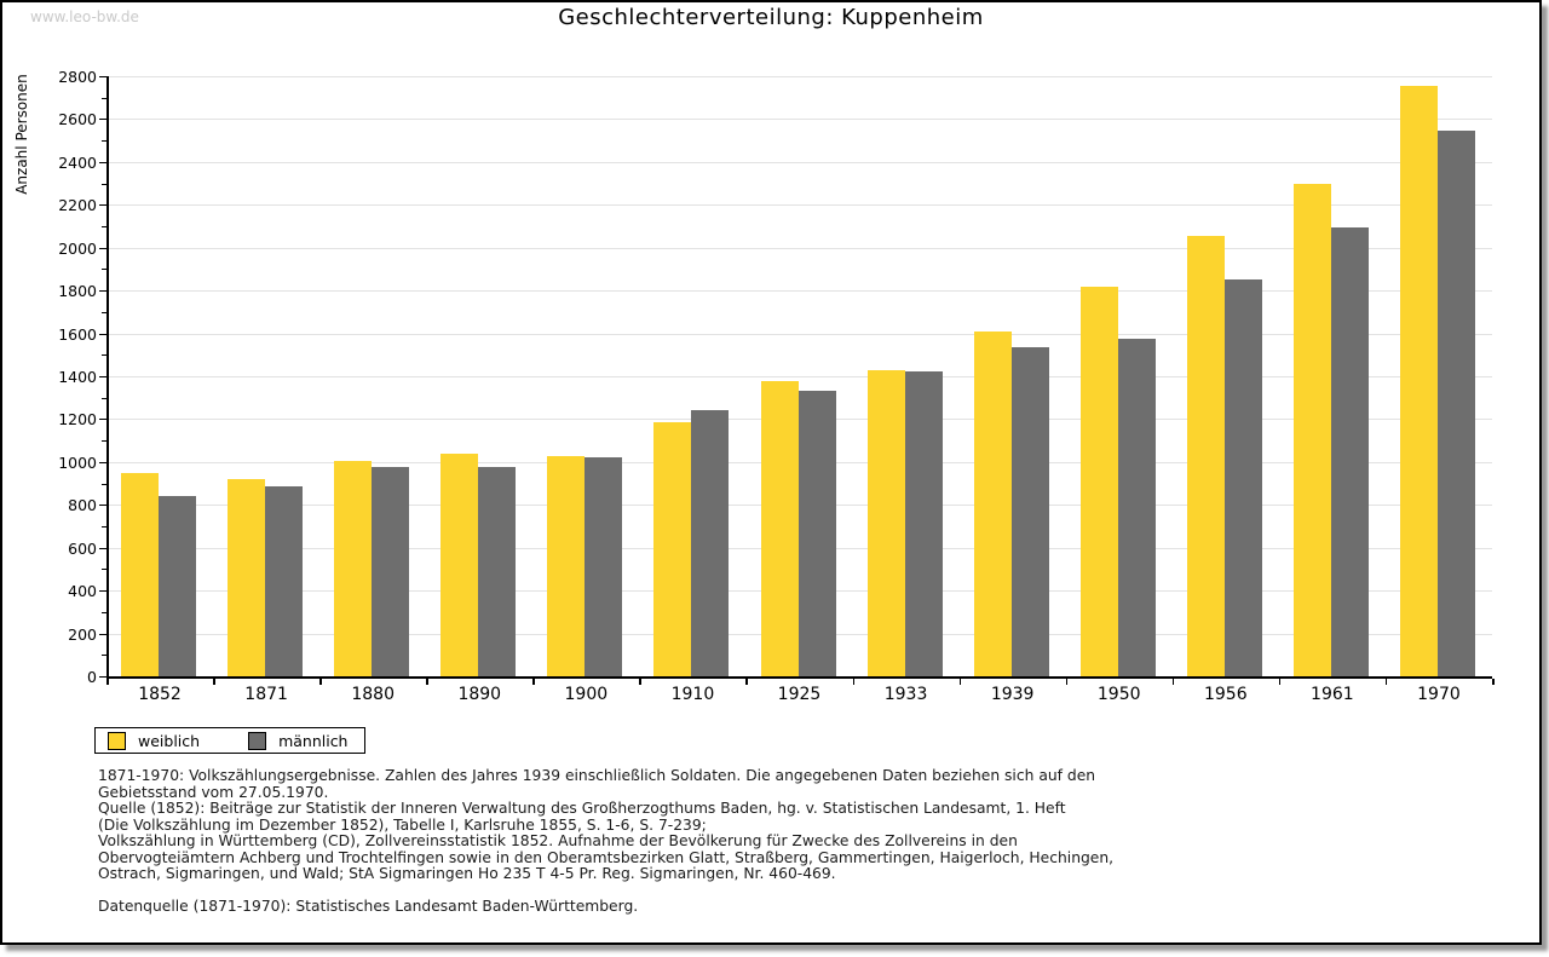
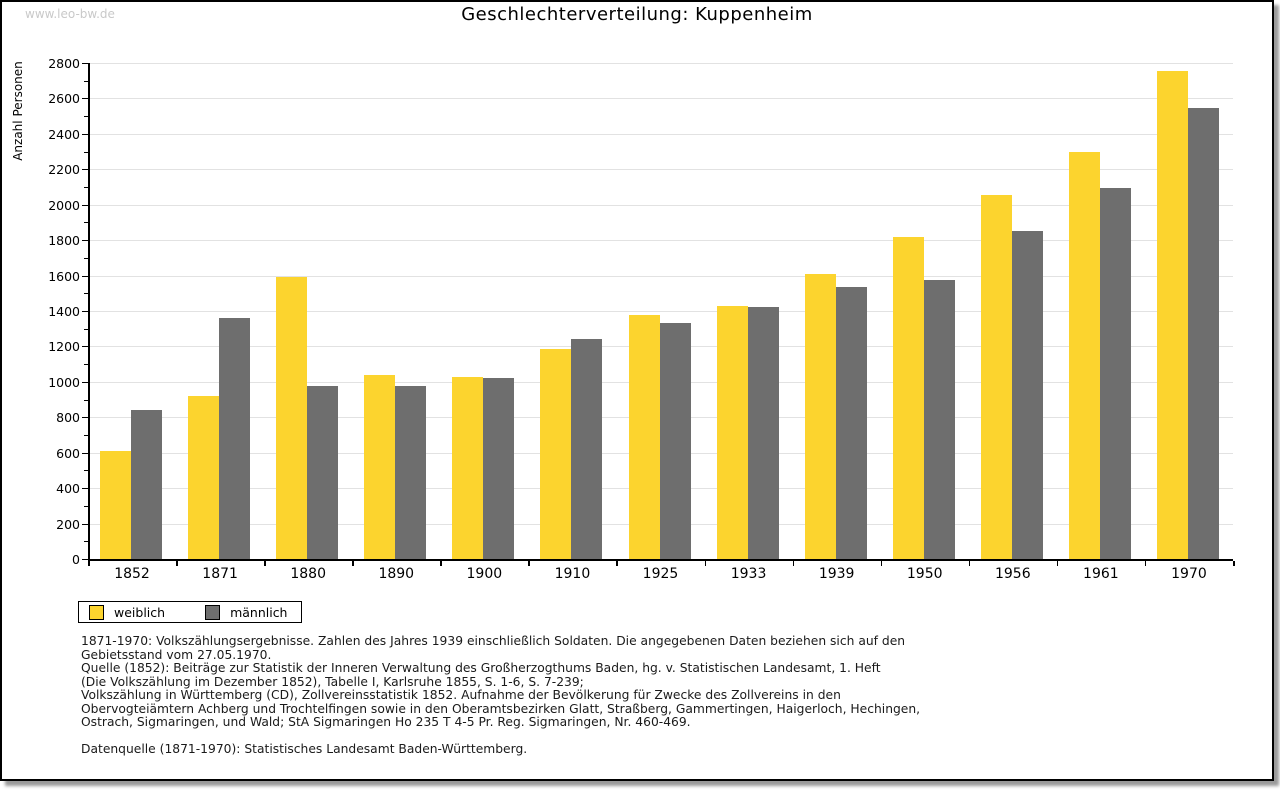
weiblich/1852: 950 -> 610
männlich/1871: 880 -> 1360
weiblich/1880: 1000 -> 1590
